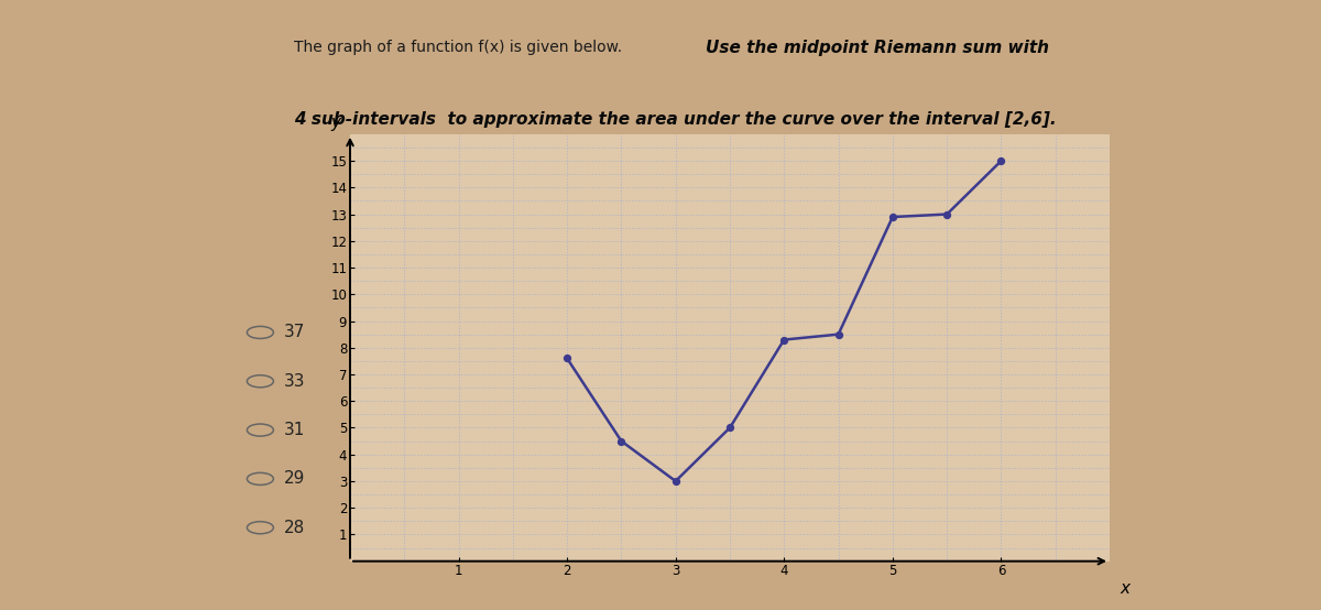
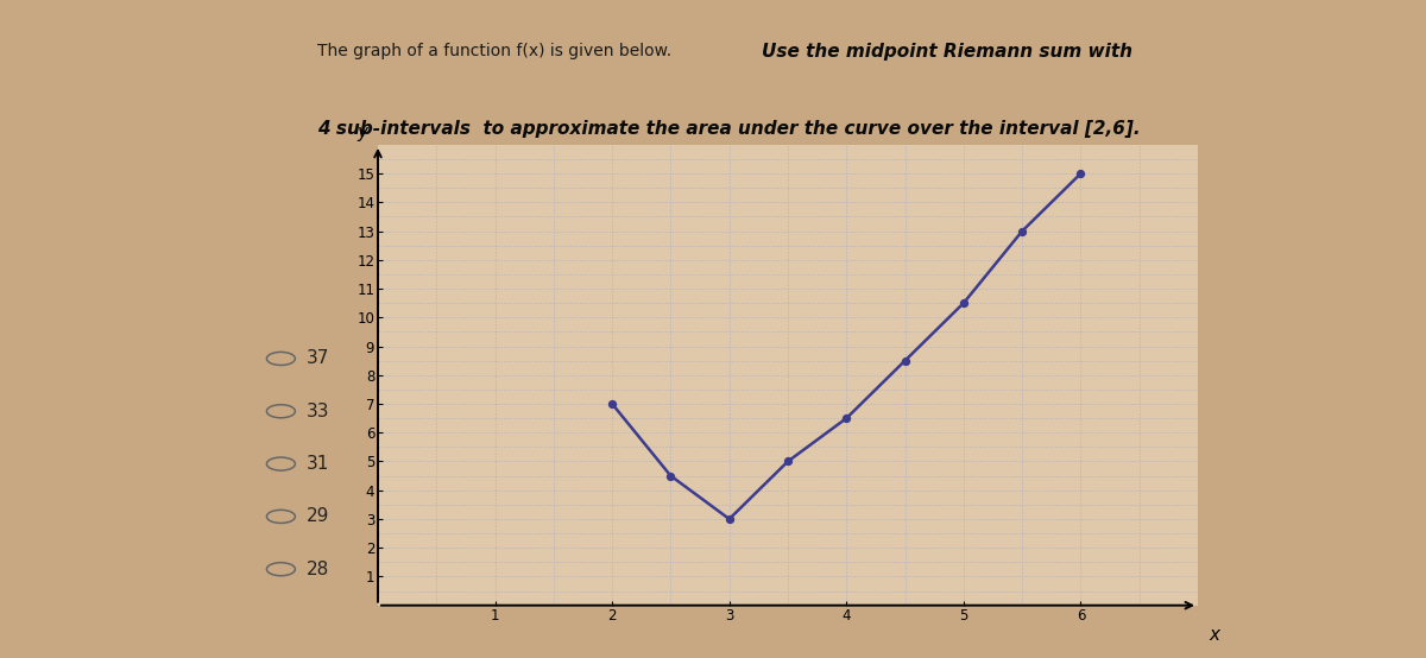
2: 7.6 -> 7.0
4: 8.3 -> 6.5
5: 12.9 -> 10.5
